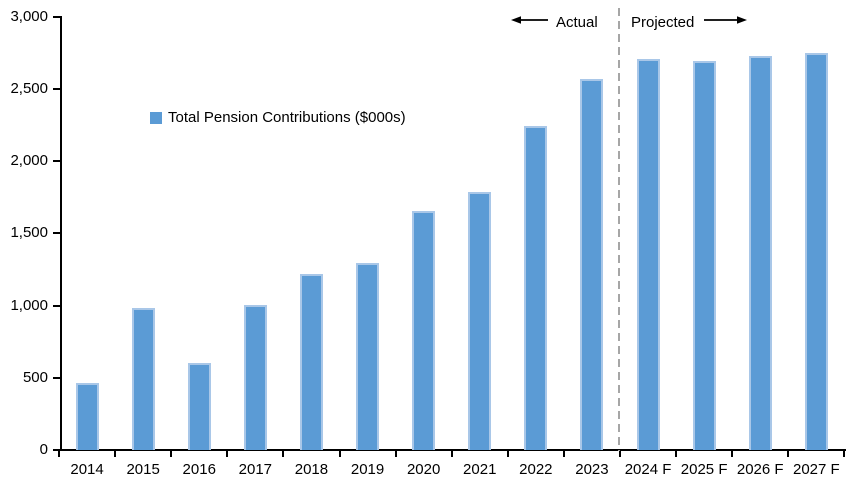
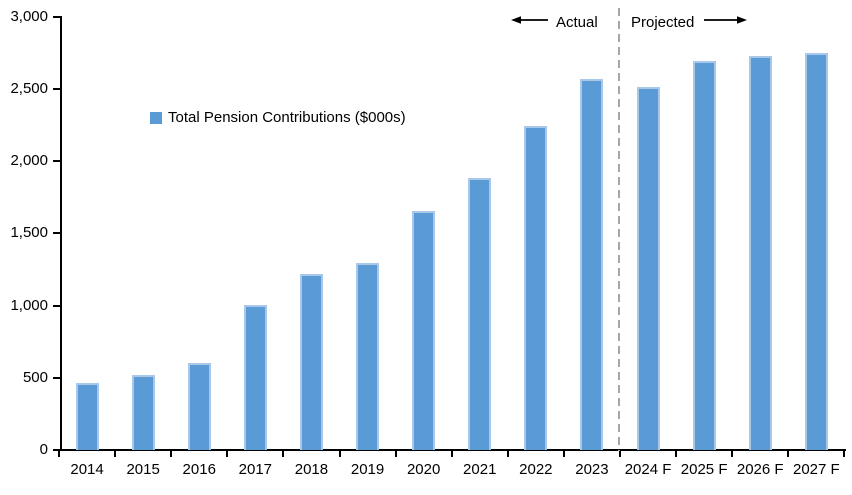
2015: 980 -> 520
2021: 1780 -> 1880
2024 F: 2700 -> 2510
